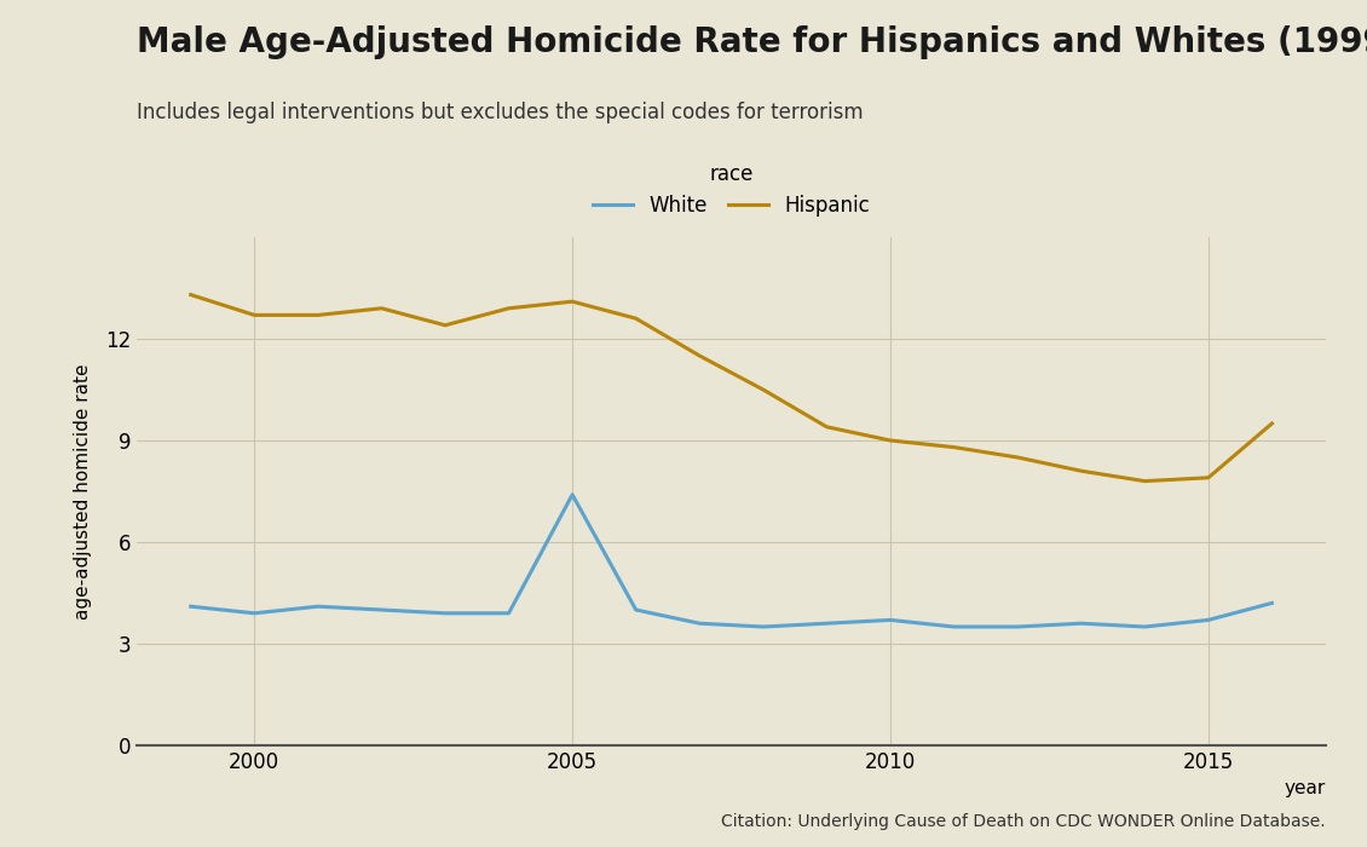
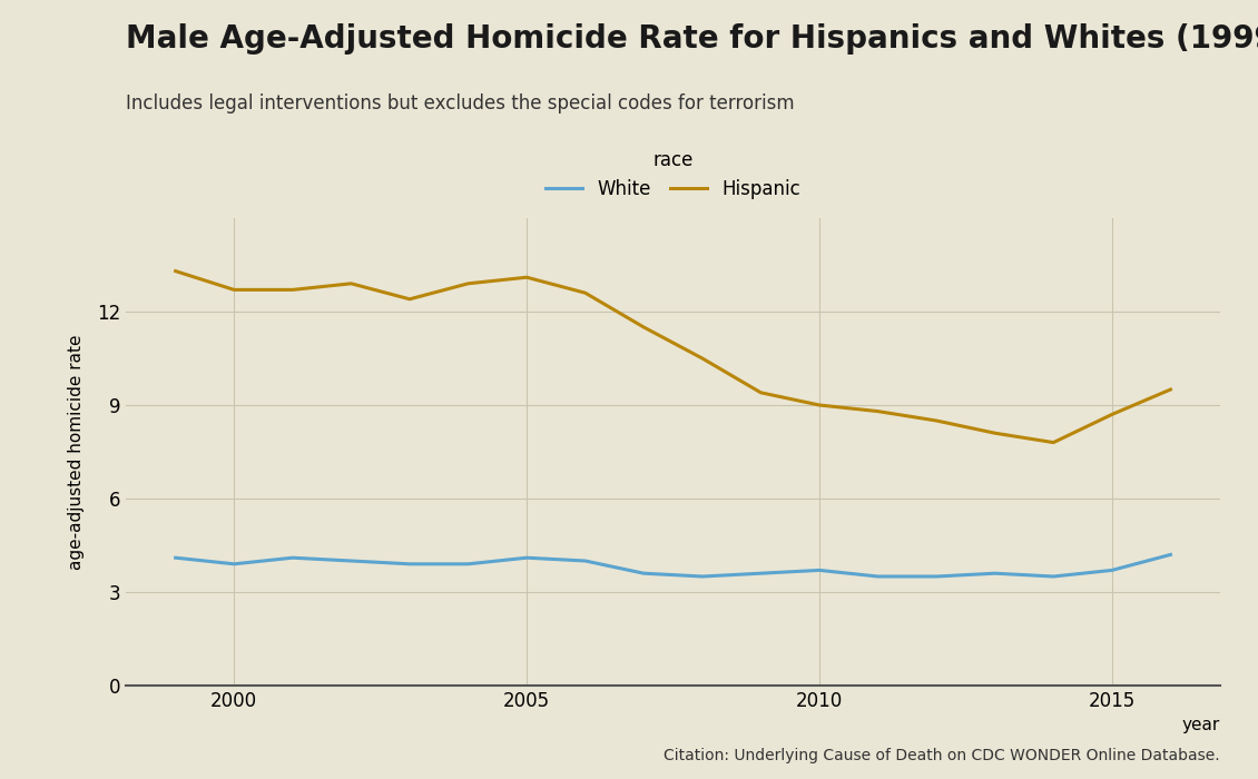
White/2005: 7.4 -> 4.1
Hispanic/2015: 7.9 -> 8.7
